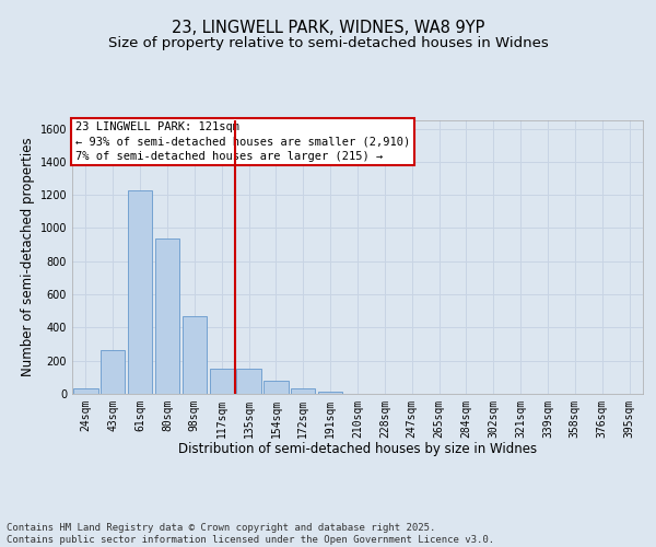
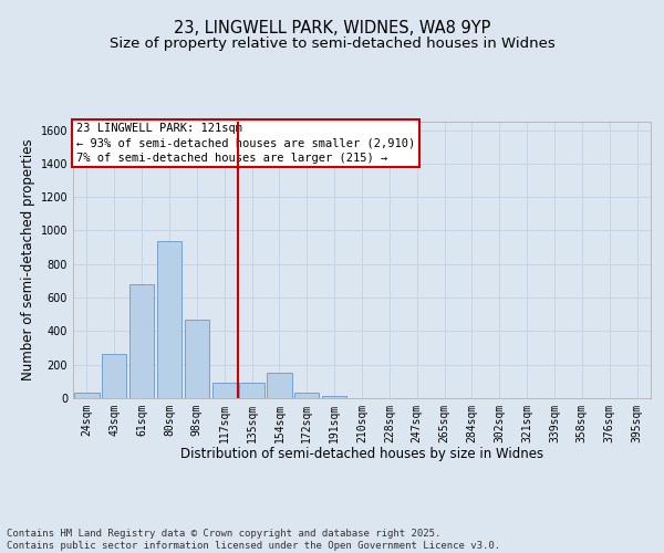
61sqm: 1220 -> 680
117sqm: 160 -> 90
135sqm: 160 -> 90
154sqm: 80 -> 150
